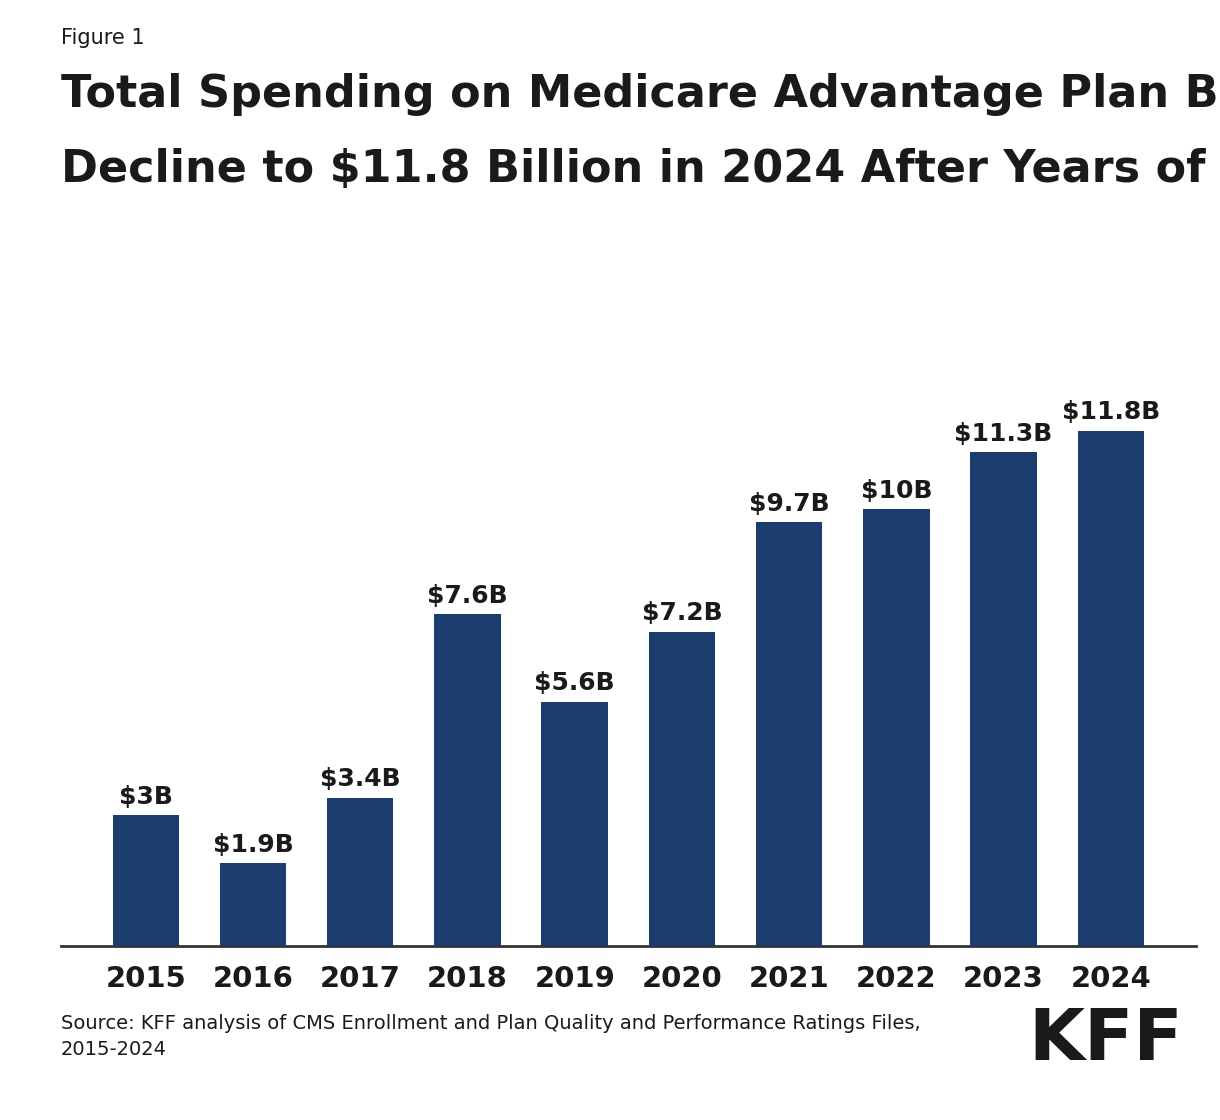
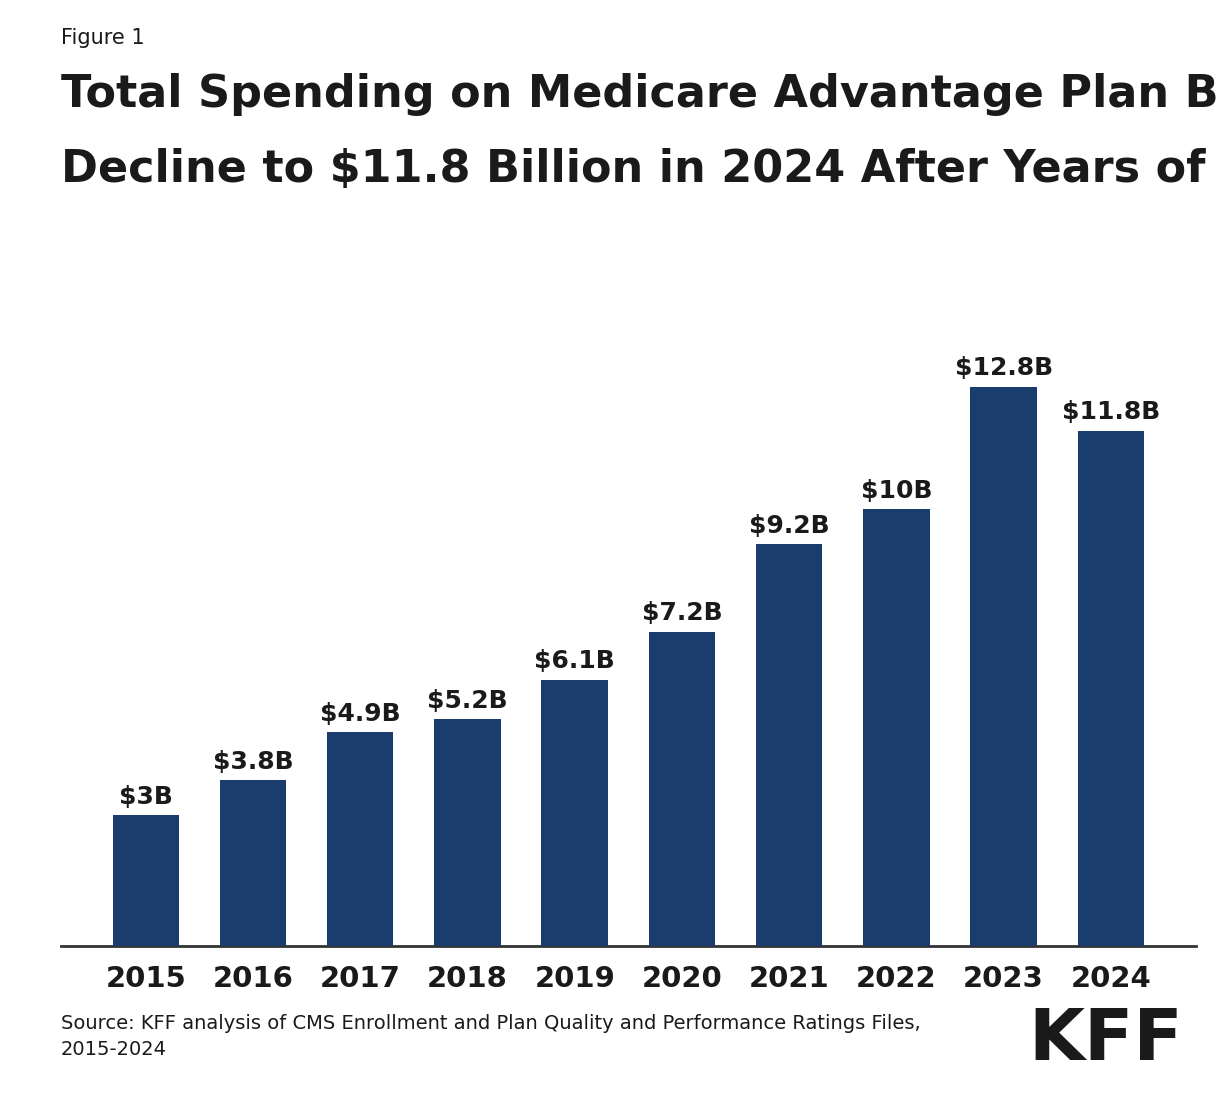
2016: $1.9B -> $3.8B
2017: $3.4B -> $4.9B
2018: $7.6B -> $5.2B
2019: $5.6B -> $6.1B
2021: $9.7B -> $9.2B
2023: $11.3B -> $12.8B
